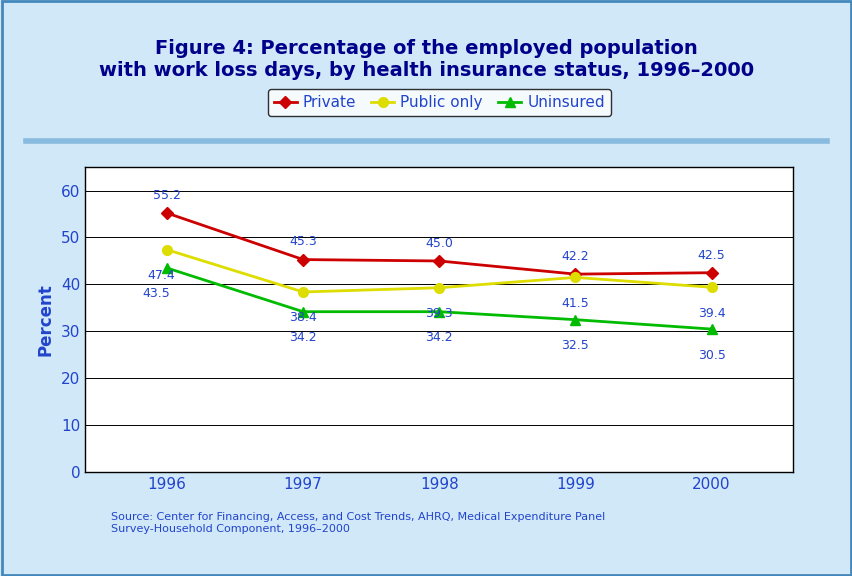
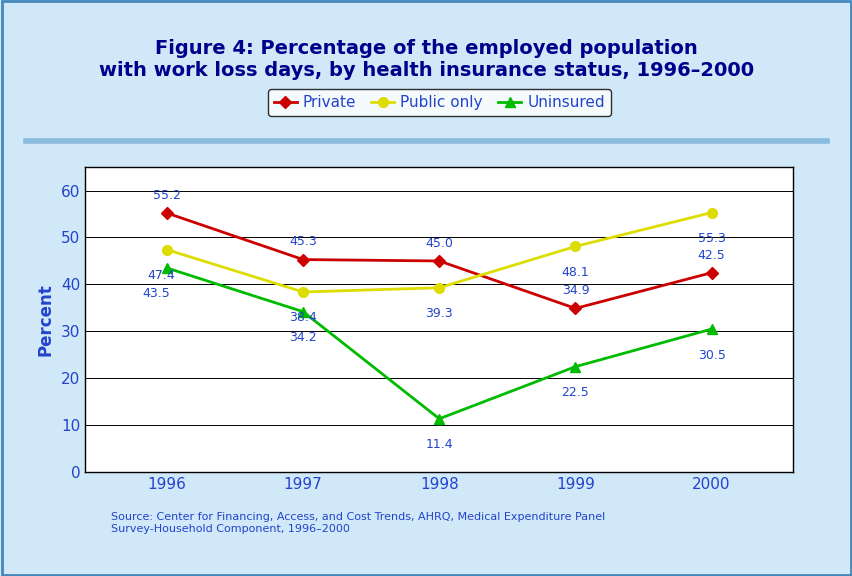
Uninsured/1998: 34.2 -> 11.4
Private/1999: 42.2 -> 34.9
Public only/1999: 41.5 -> 48.1
Uninsured/1999: 32.5 -> 22.5
Public only/2000: 39.4 -> 55.3
